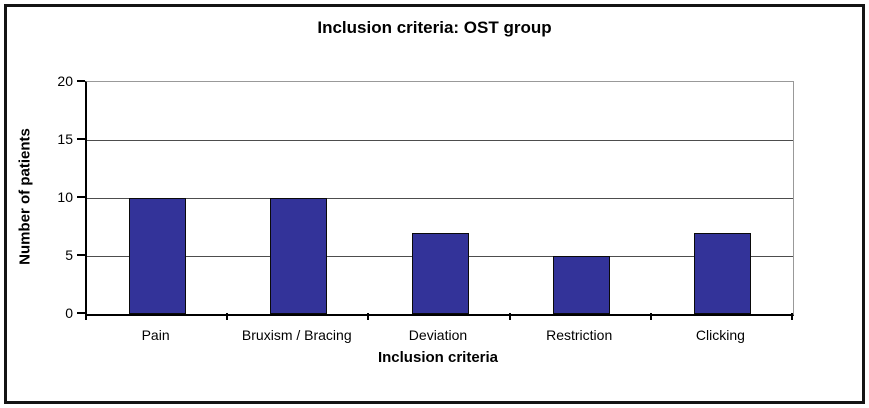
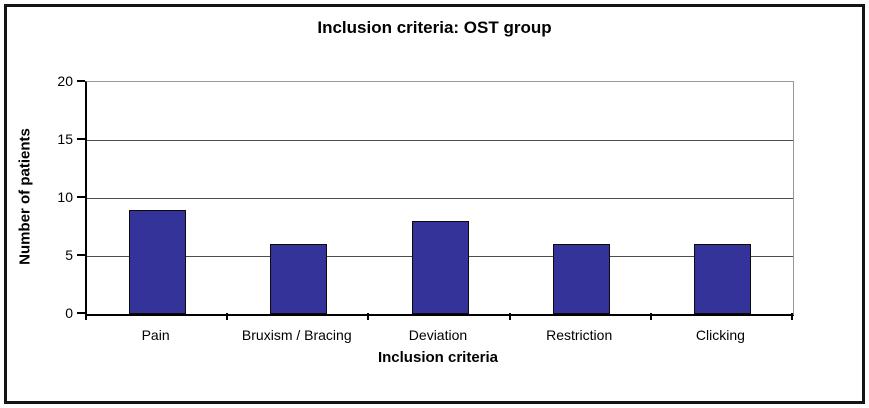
Pain: 10 -> 9
Bruxism / Bracing: 10 -> 6
Deviation: 7 -> 8
Restriction: 5 -> 6
Clicking: 7 -> 6
